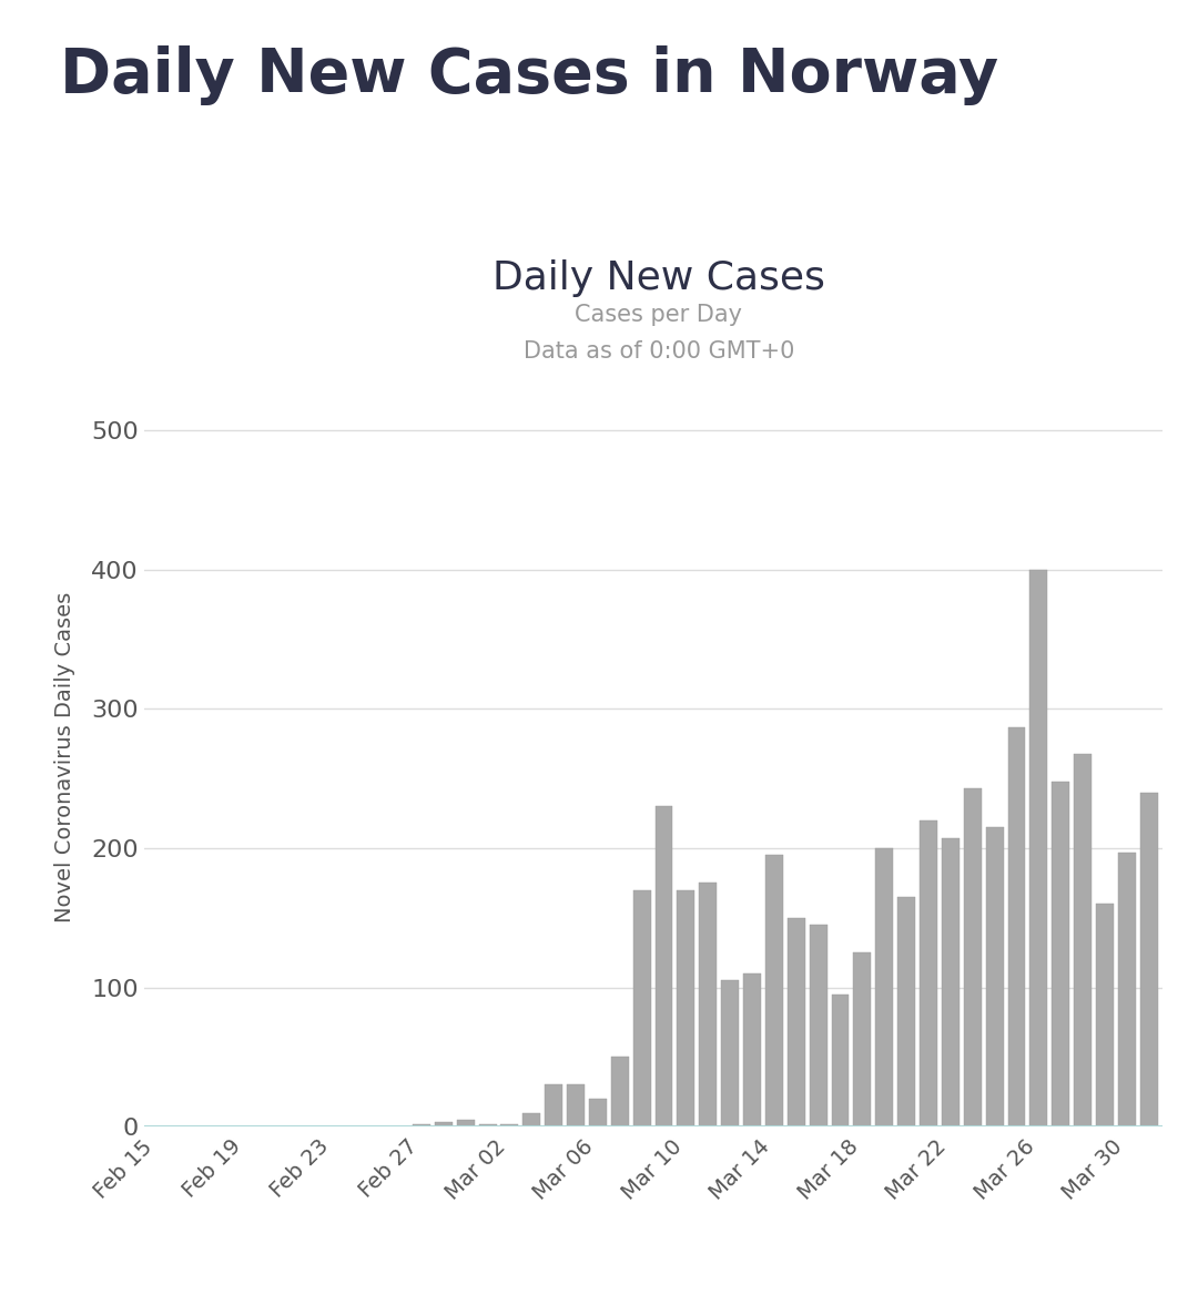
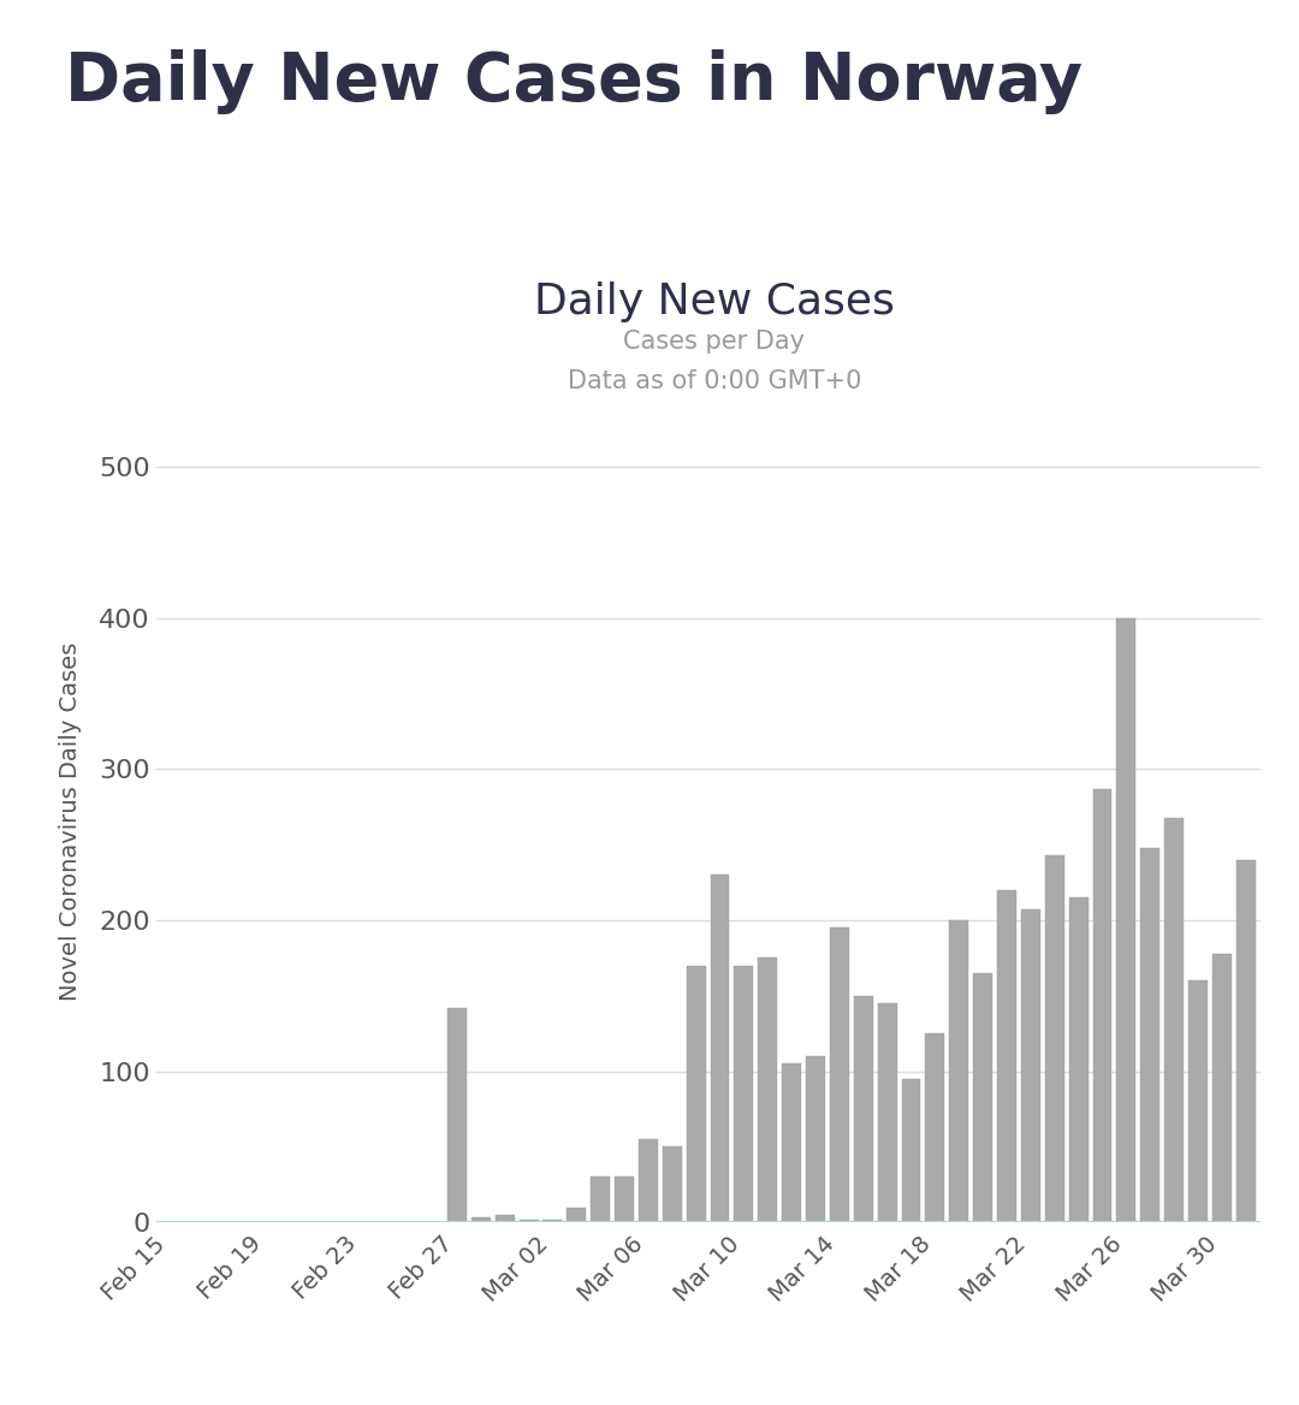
Feb 27: 2 -> 142
Mar 06: 20 -> 55
Mar 30: 197 -> 178
